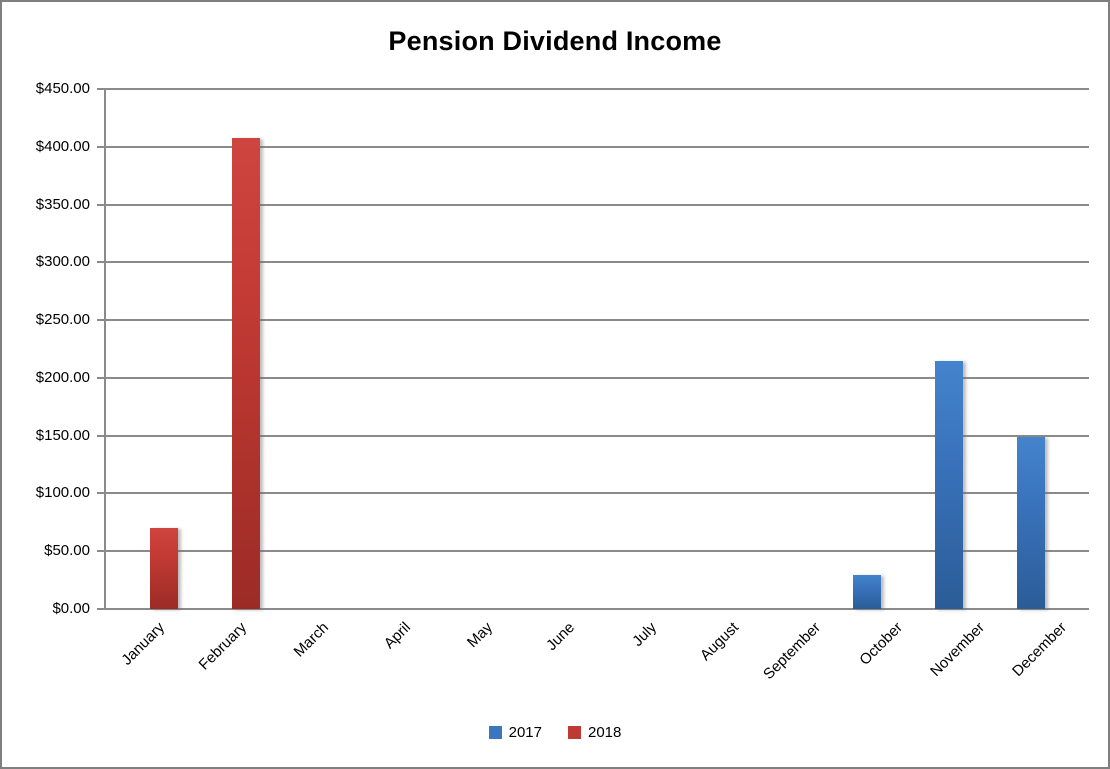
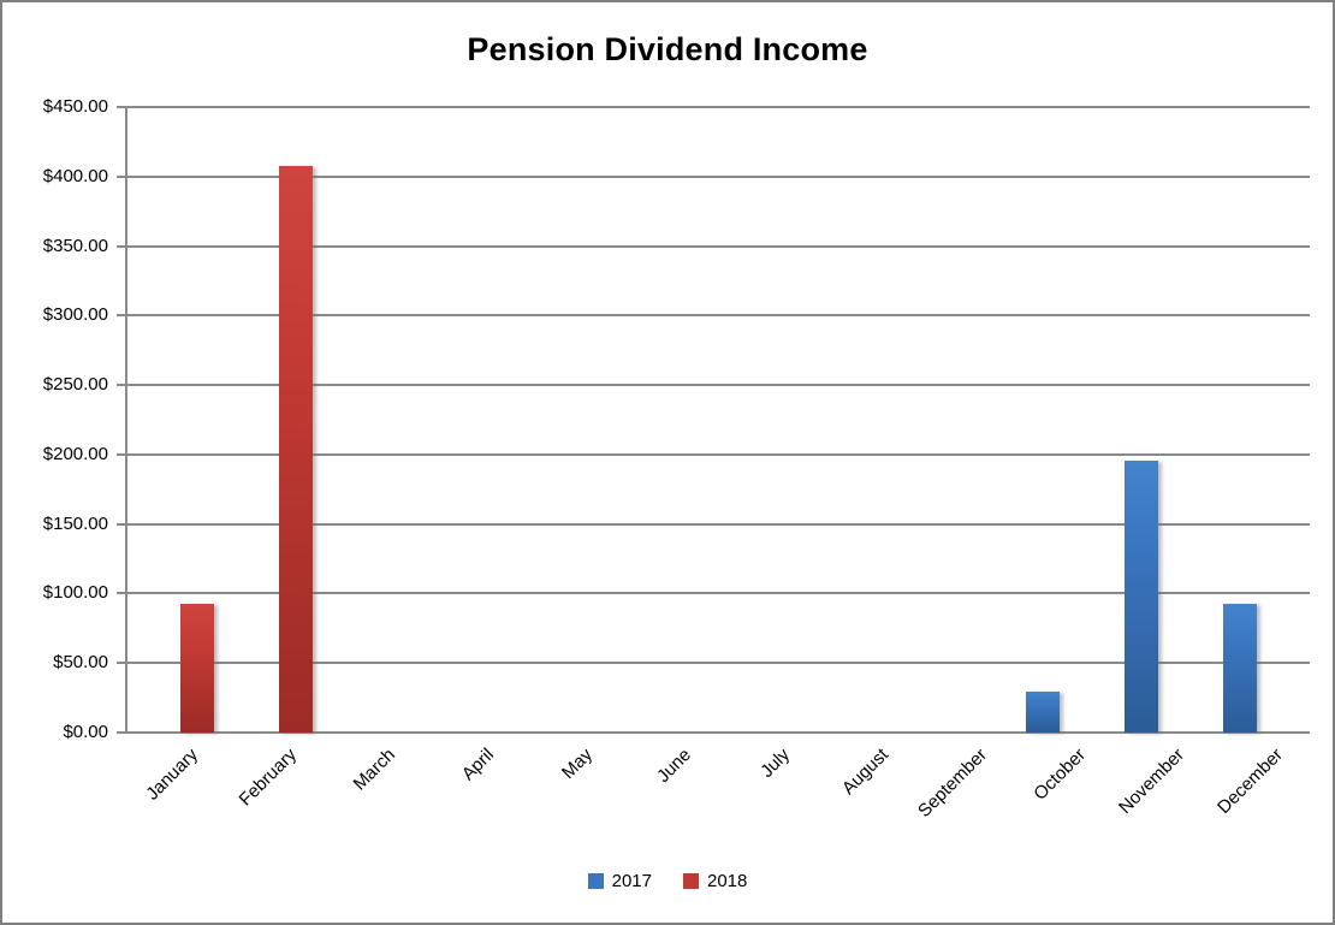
2018/January: $70 -> $93
2017/November: $215 -> $196
2017/December: $149 -> $93
